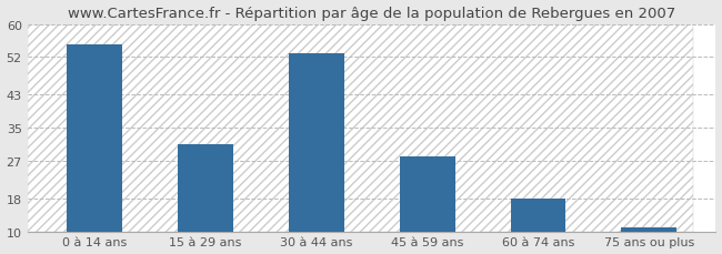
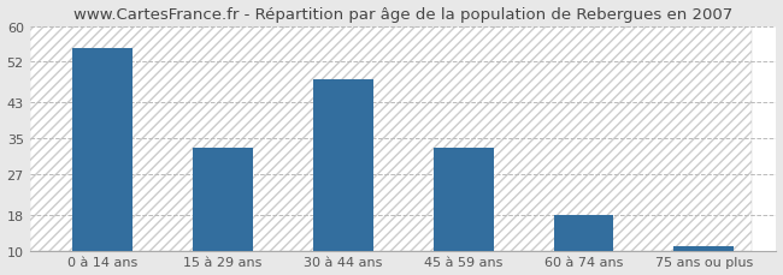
15 à 29 ans: 31 -> 33
30 à 44 ans: 53 -> 48
45 à 59 ans: 28 -> 33
